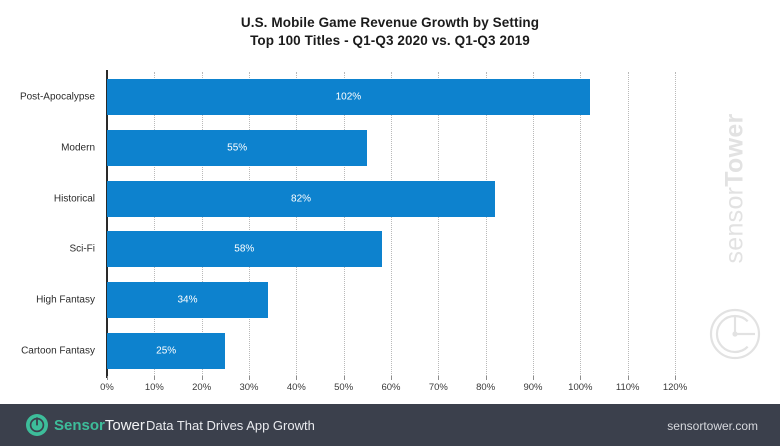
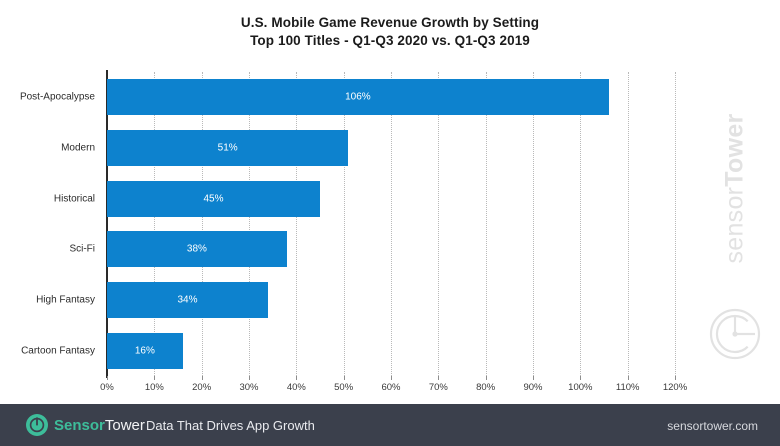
Post-Apocalypse: 102% -> 106%
Modern: 55% -> 51%
Historical: 82% -> 45%
Sci-Fi: 58% -> 38%
Cartoon Fantasy: 25% -> 16%
